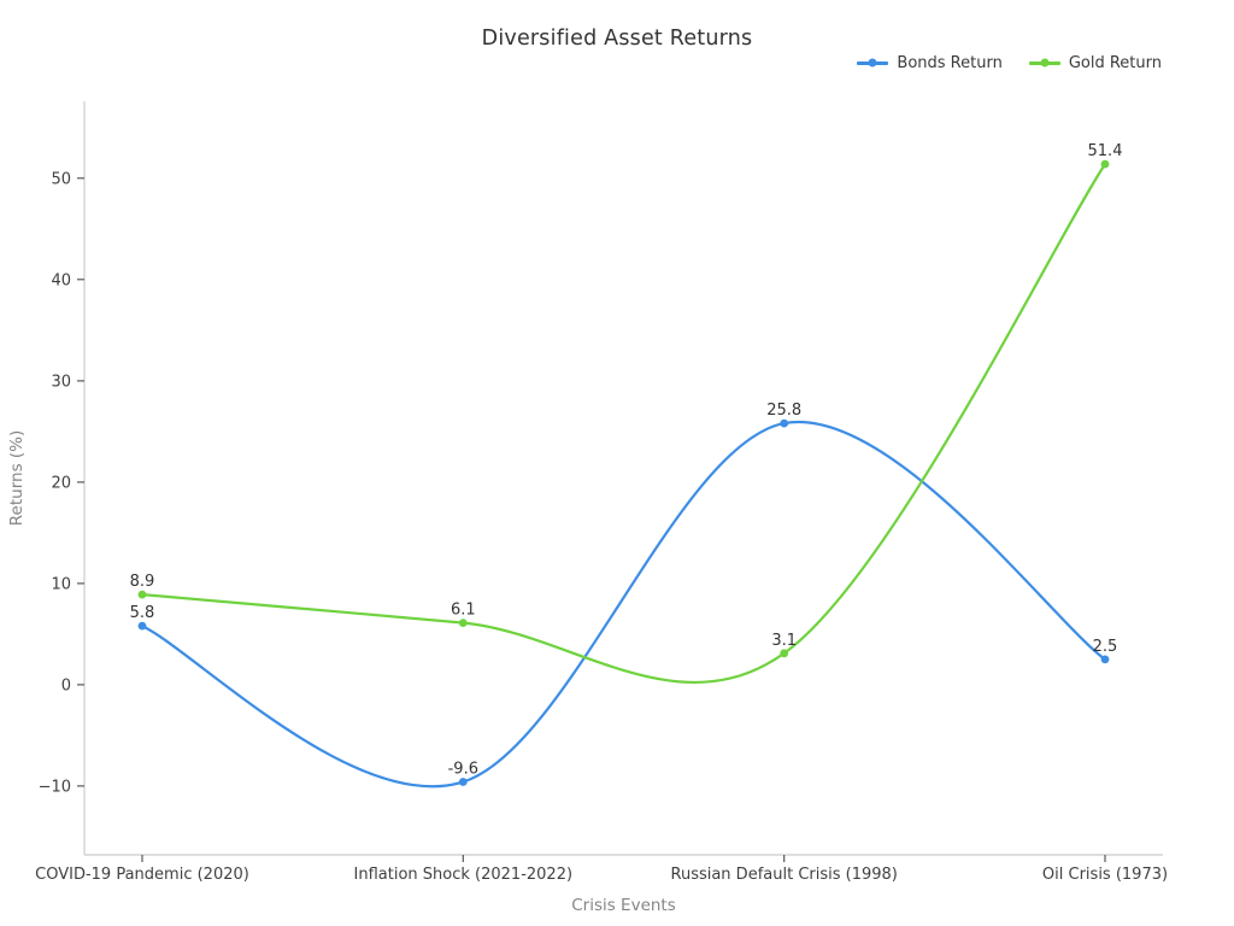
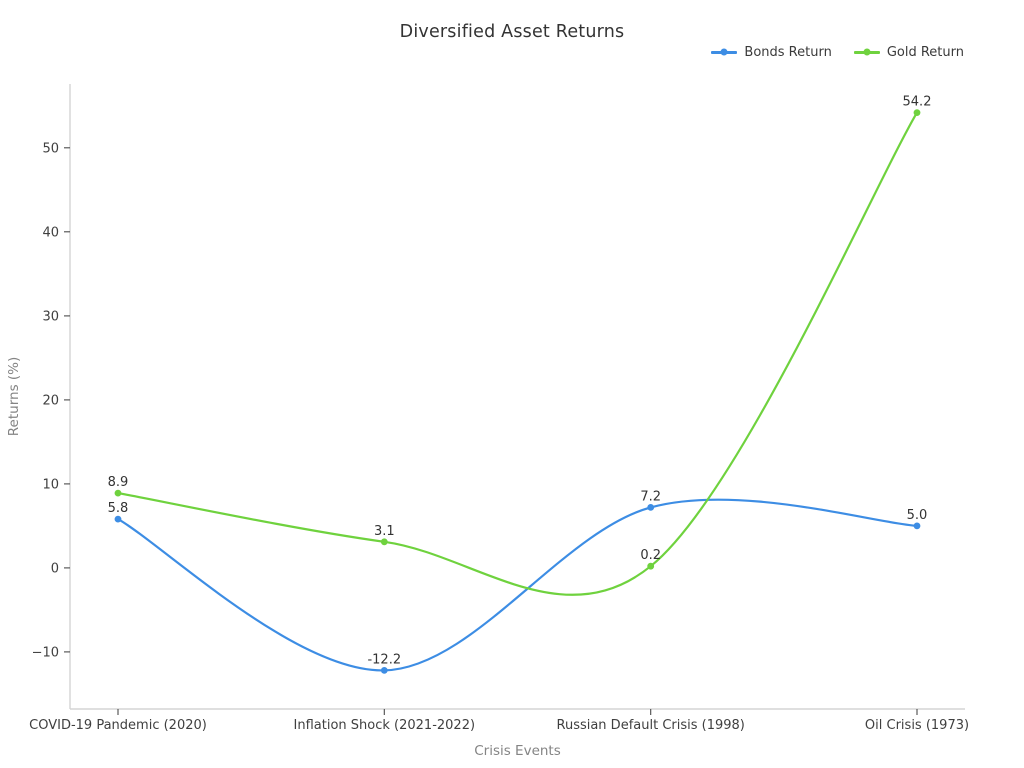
Bonds Return/Inflation Shock (2021-2022): -9.6 -> -12.2
Gold Return/Inflation Shock (2021-2022): 6.1 -> 3.1
Bonds Return/Russian Default Crisis (1998): 25.8 -> 7.2
Gold Return/Russian Default Crisis (1998): 3.1 -> 0.2
Bonds Return/Oil Crisis (1973): 2.5 -> 5.0
Gold Return/Oil Crisis (1973): 51.4 -> 54.2
